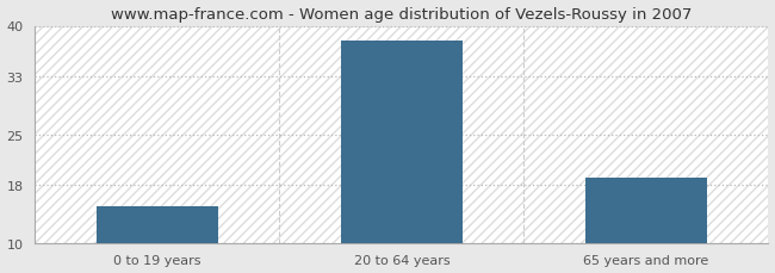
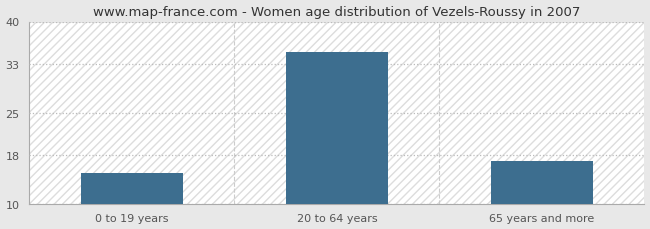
20 to 64 years: 38 -> 35
65 years and more: 19 -> 17
